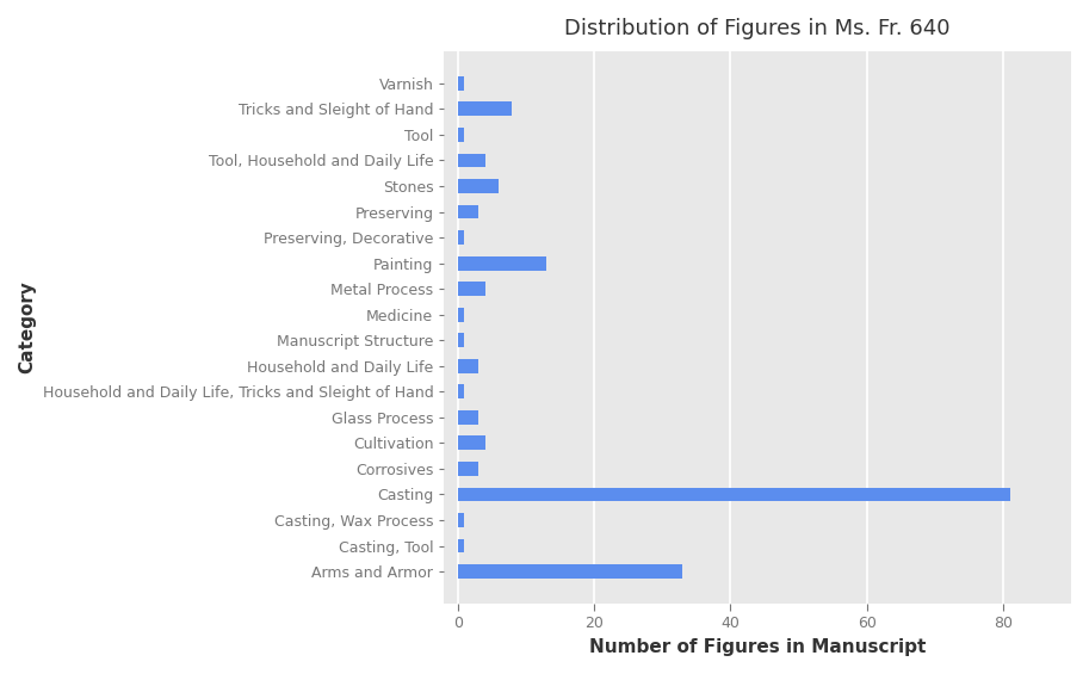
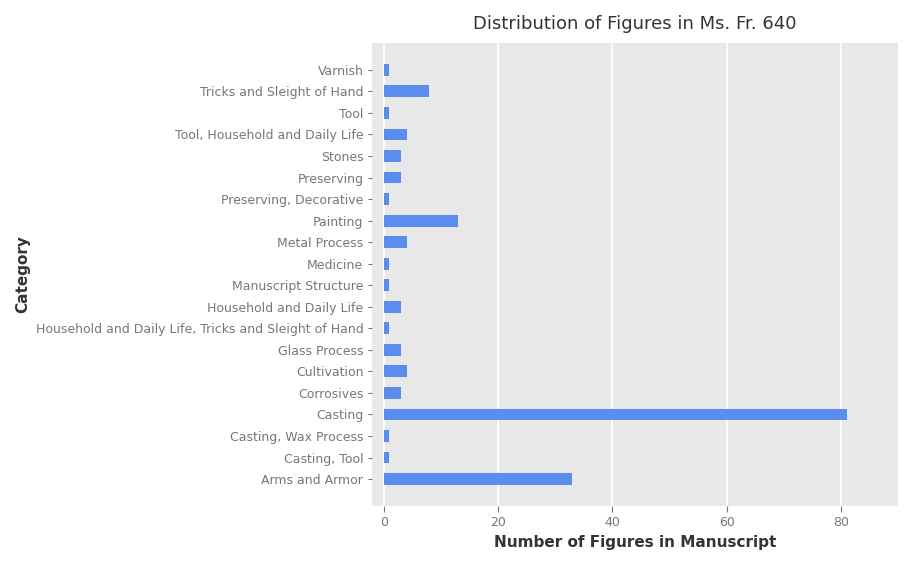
Stones: 6 -> 3
